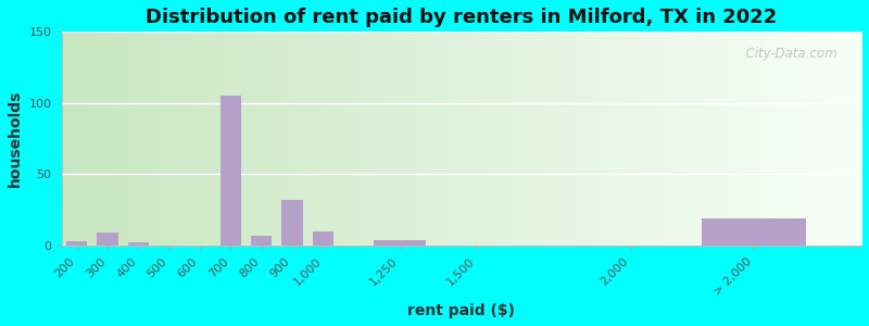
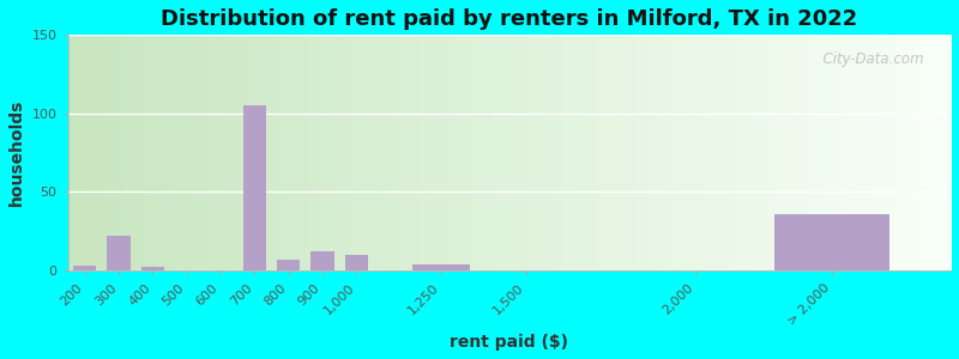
300: 9 -> 22
900: 32 -> 12
> 2,000: 19 -> 36
